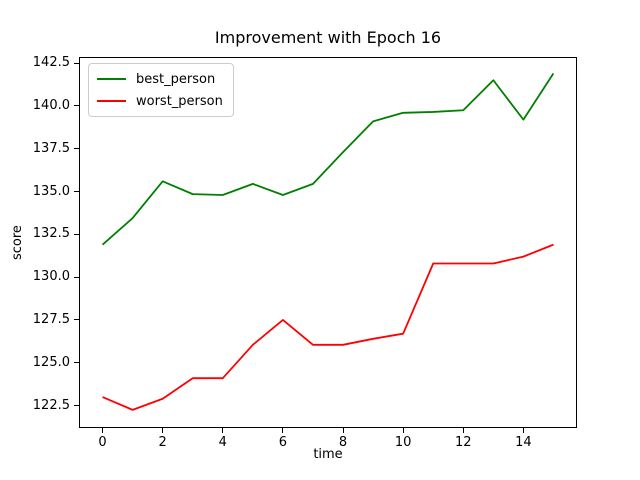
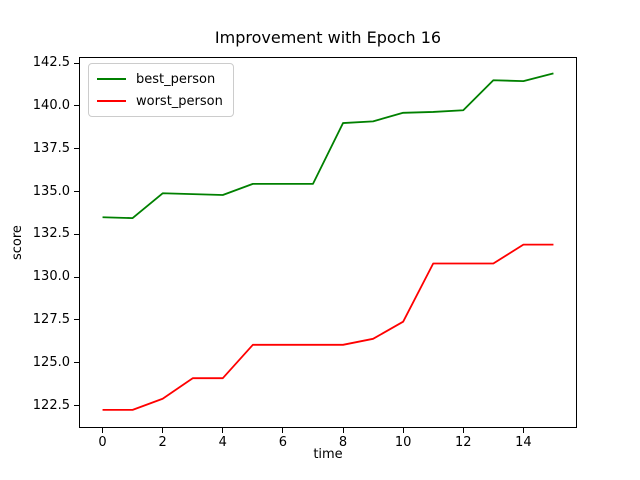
best_person/0: 131.9 -> 133.5
worst_person/0: 123.0 -> 122.2
best_person/2: 135.6 -> 134.9
best_person/6: 134.8 -> 135.4
worst_person/6: 127.5 -> 126.0
best_person/8: 137.3 -> 139.0
worst_person/10: 126.7 -> 127.4
best_person/14: 139.2 -> 141.4
worst_person/14: 131.2 -> 131.9
